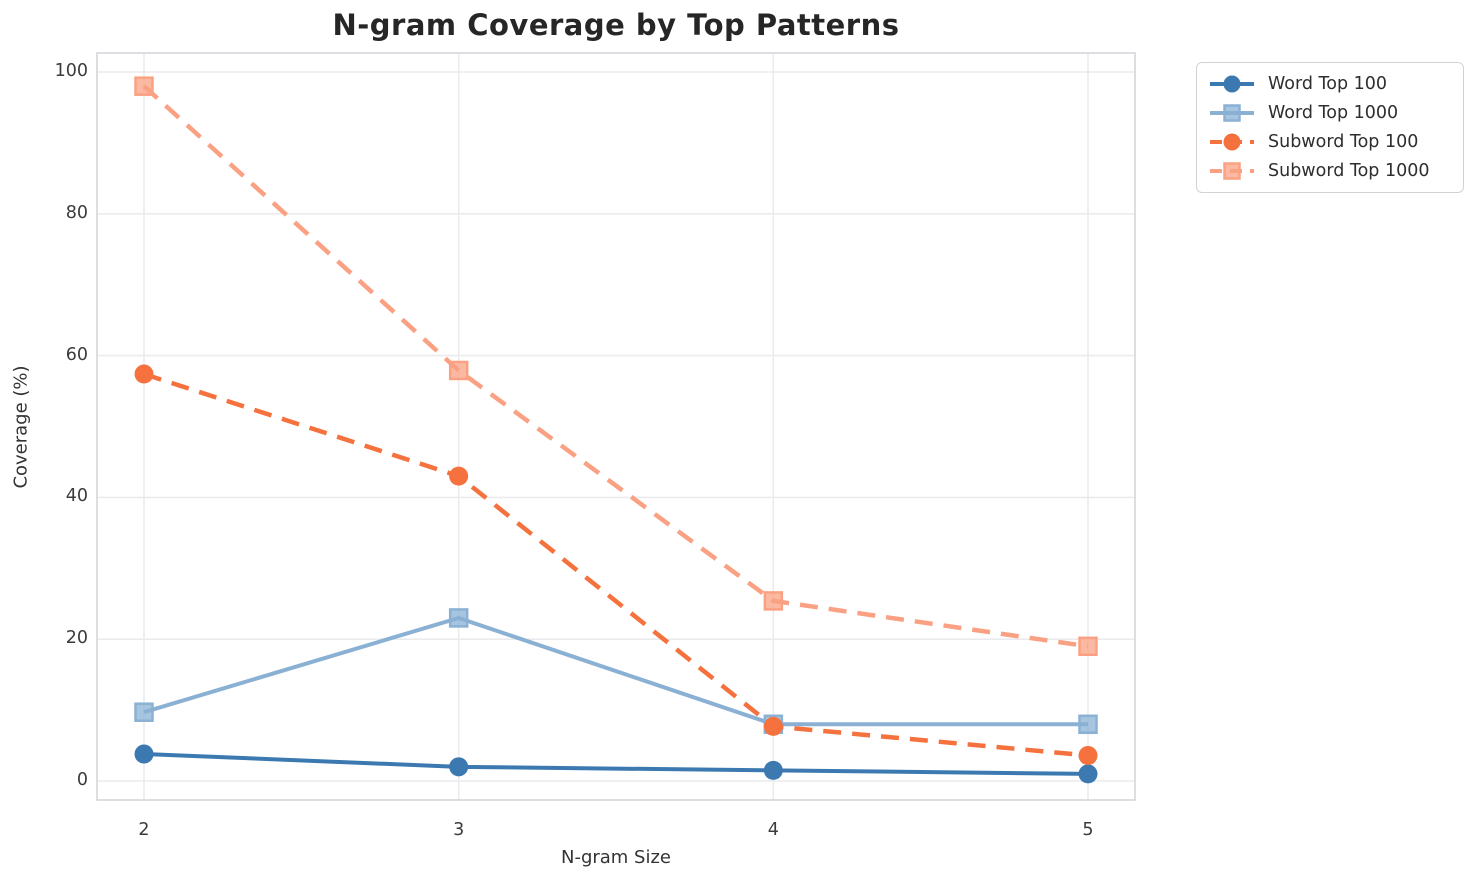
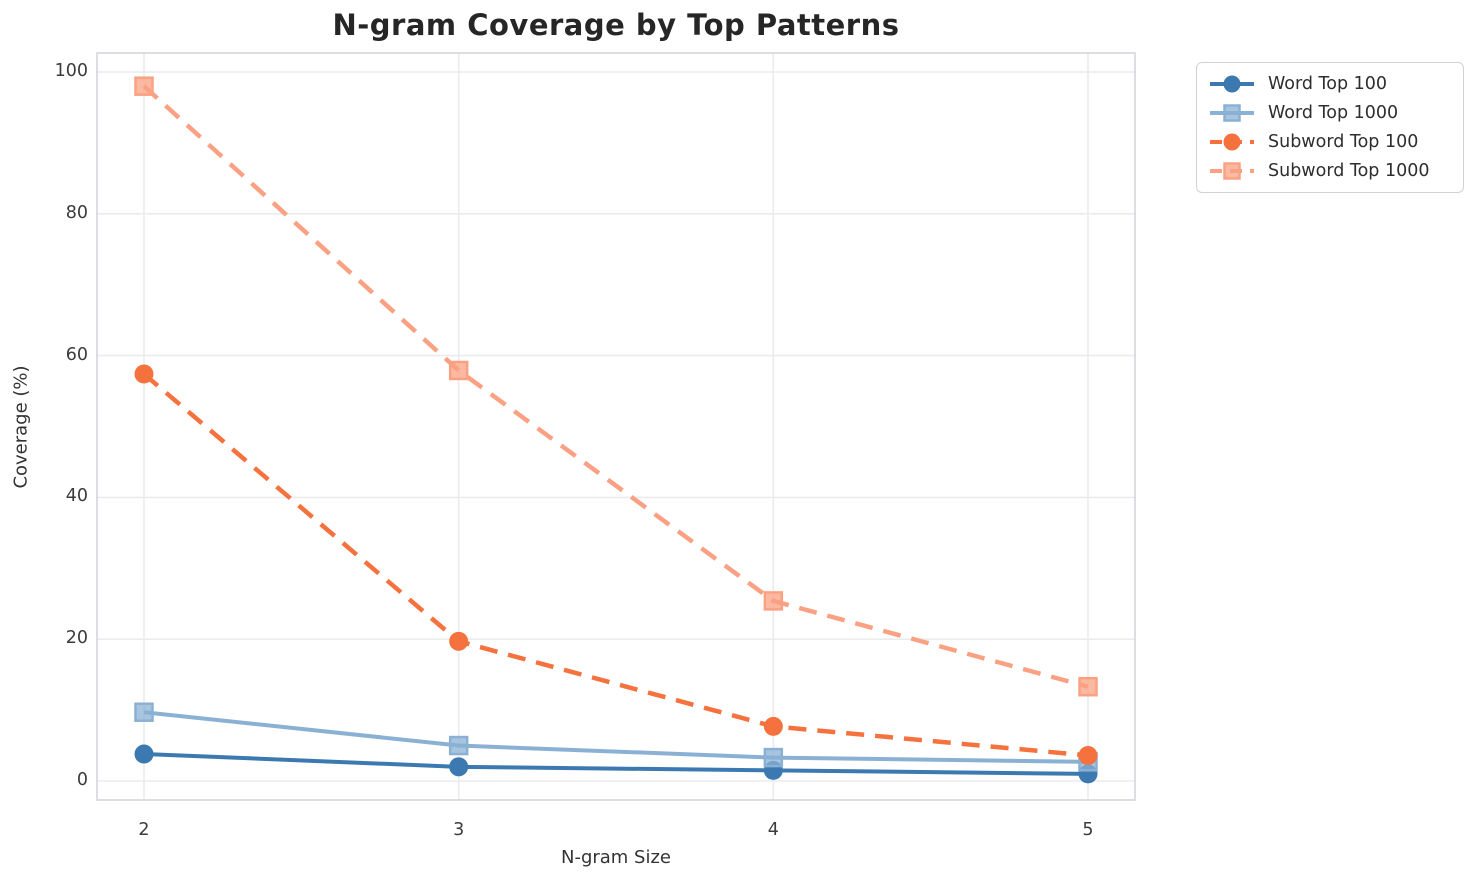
Word Top 1000/3: 23 -> 5
Subword Top 100/3: 43 -> 20
Word Top 1000/4: 8 -> 3
Word Top 1000/5: 8 -> 3
Subword Top 1000/5: 19 -> 13
